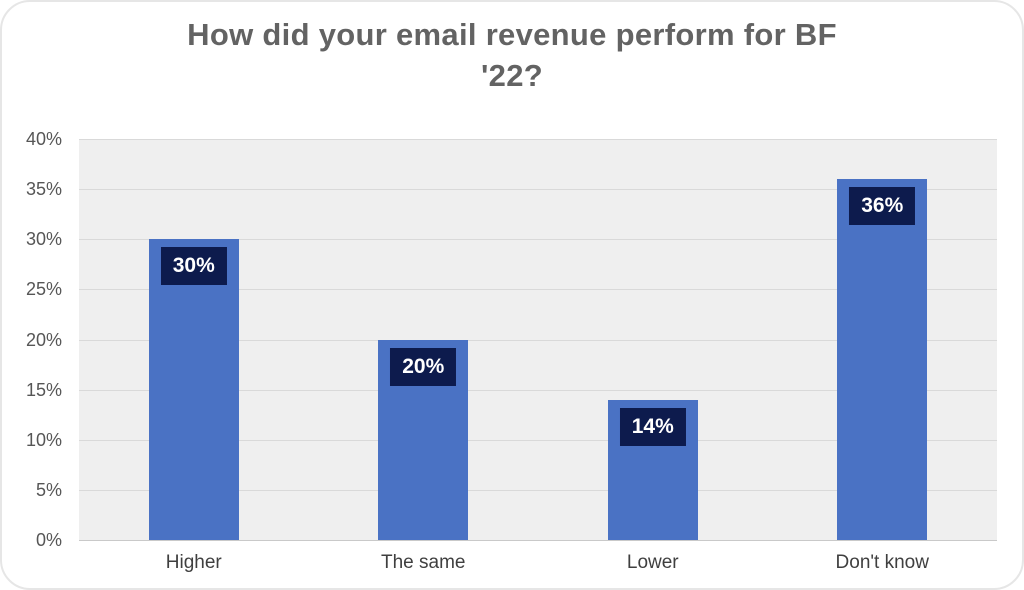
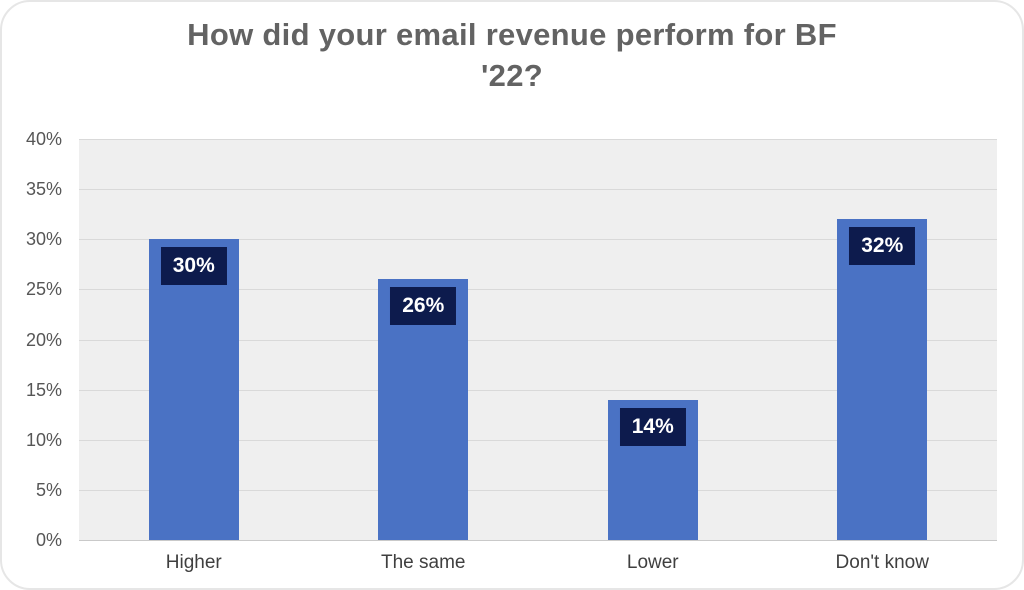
The same: 20% -> 26%
Don't know: 36% -> 32%
